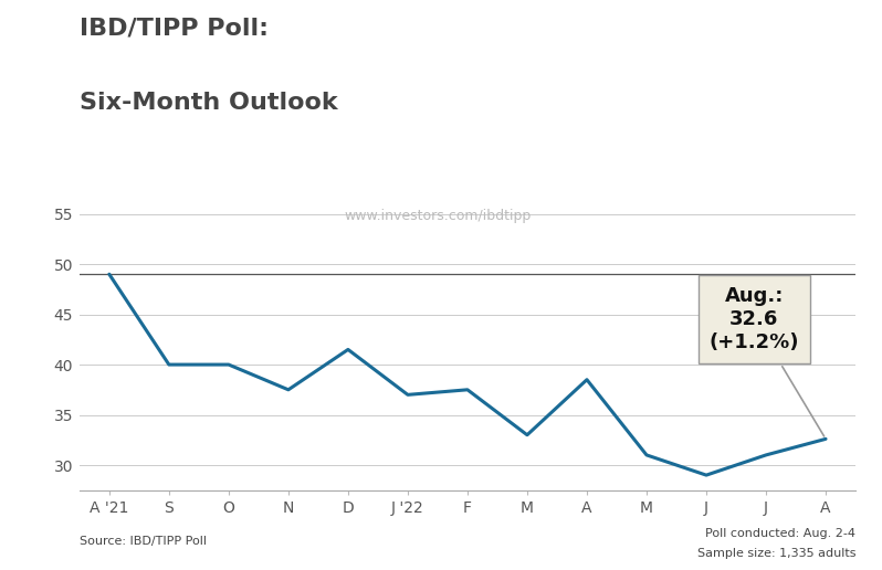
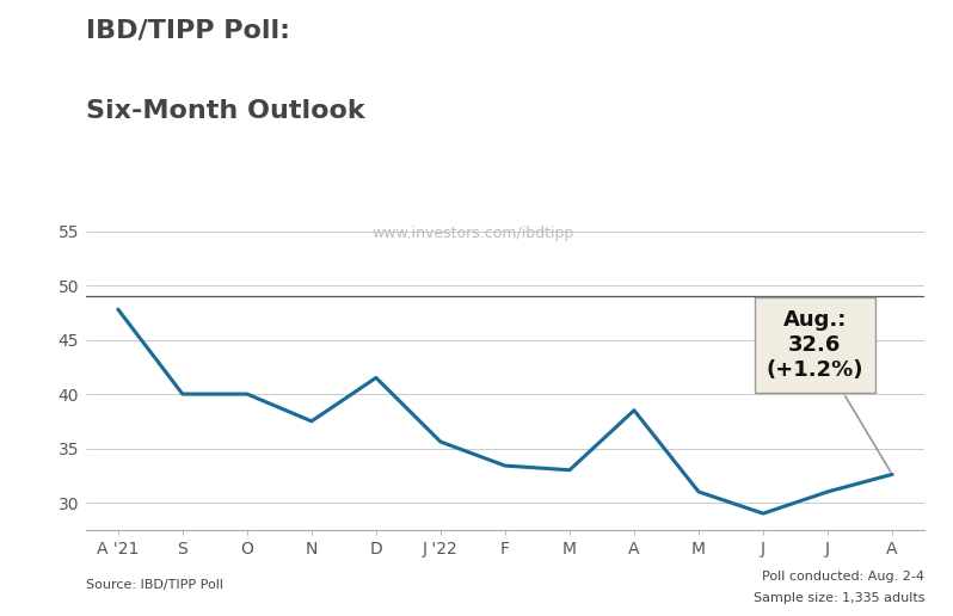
A '21: 49.0 -> 47.8
J '22: 37.0 -> 35.6
F: 37.5 -> 33.4
